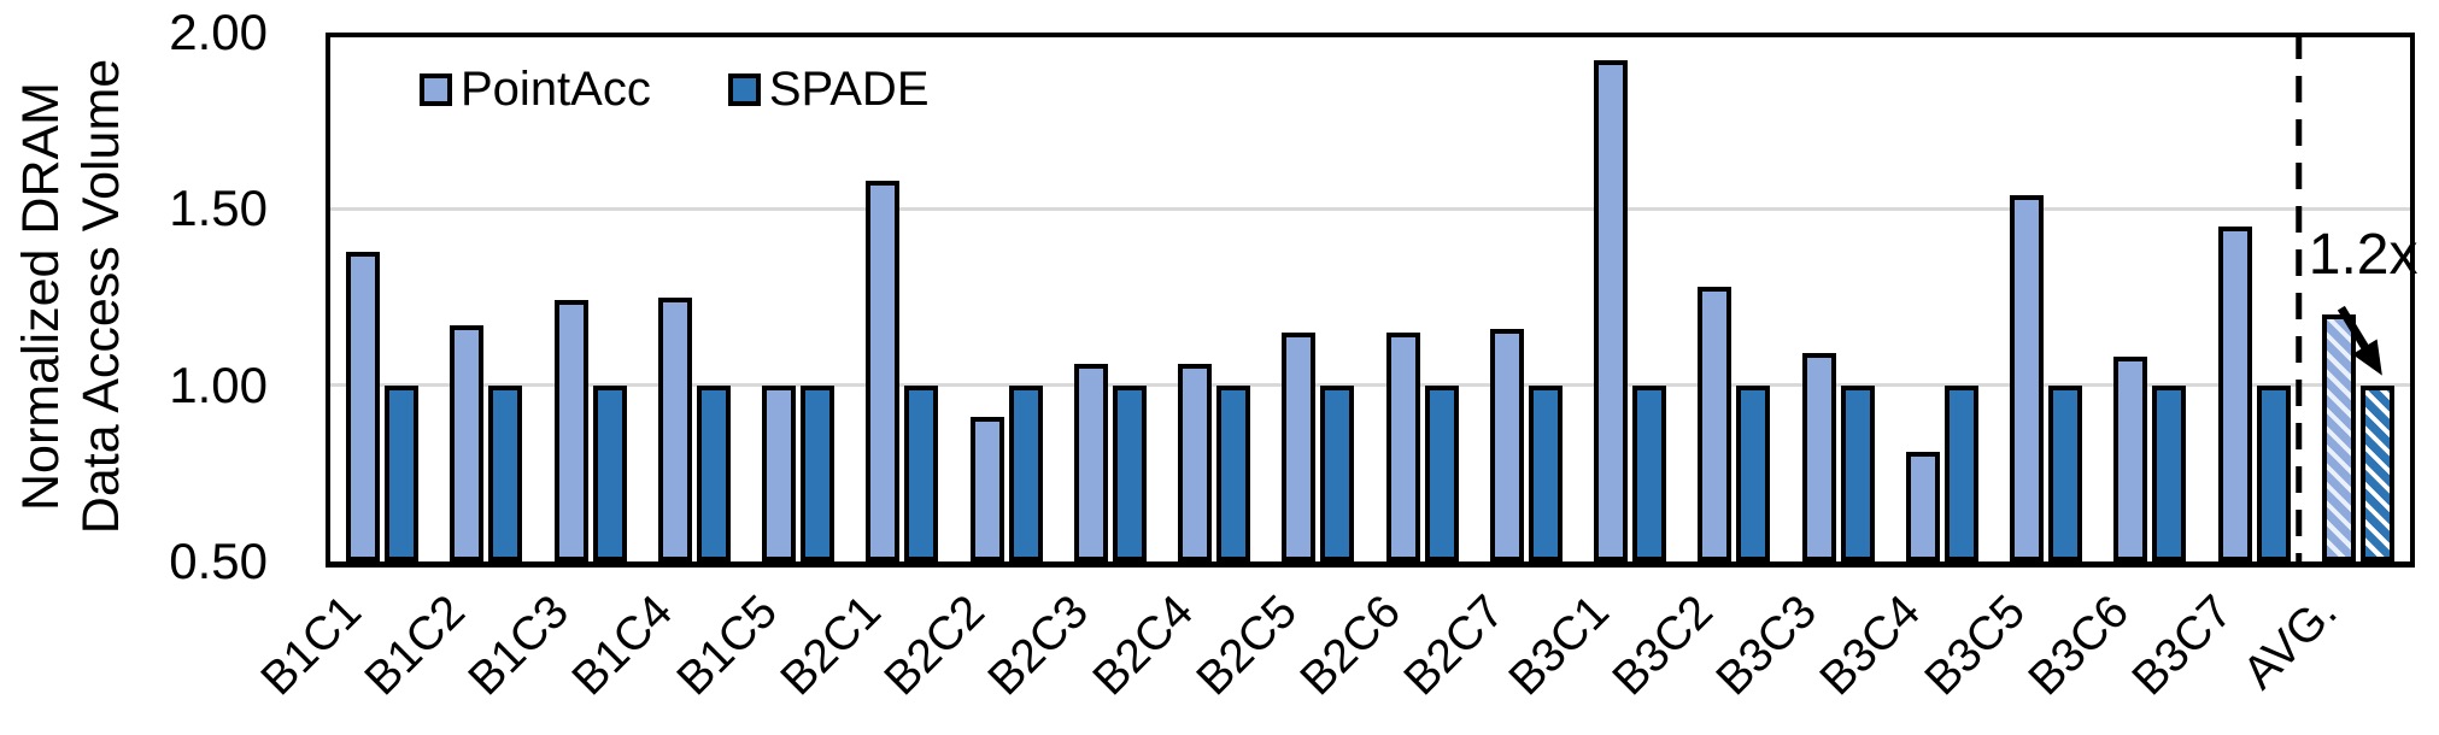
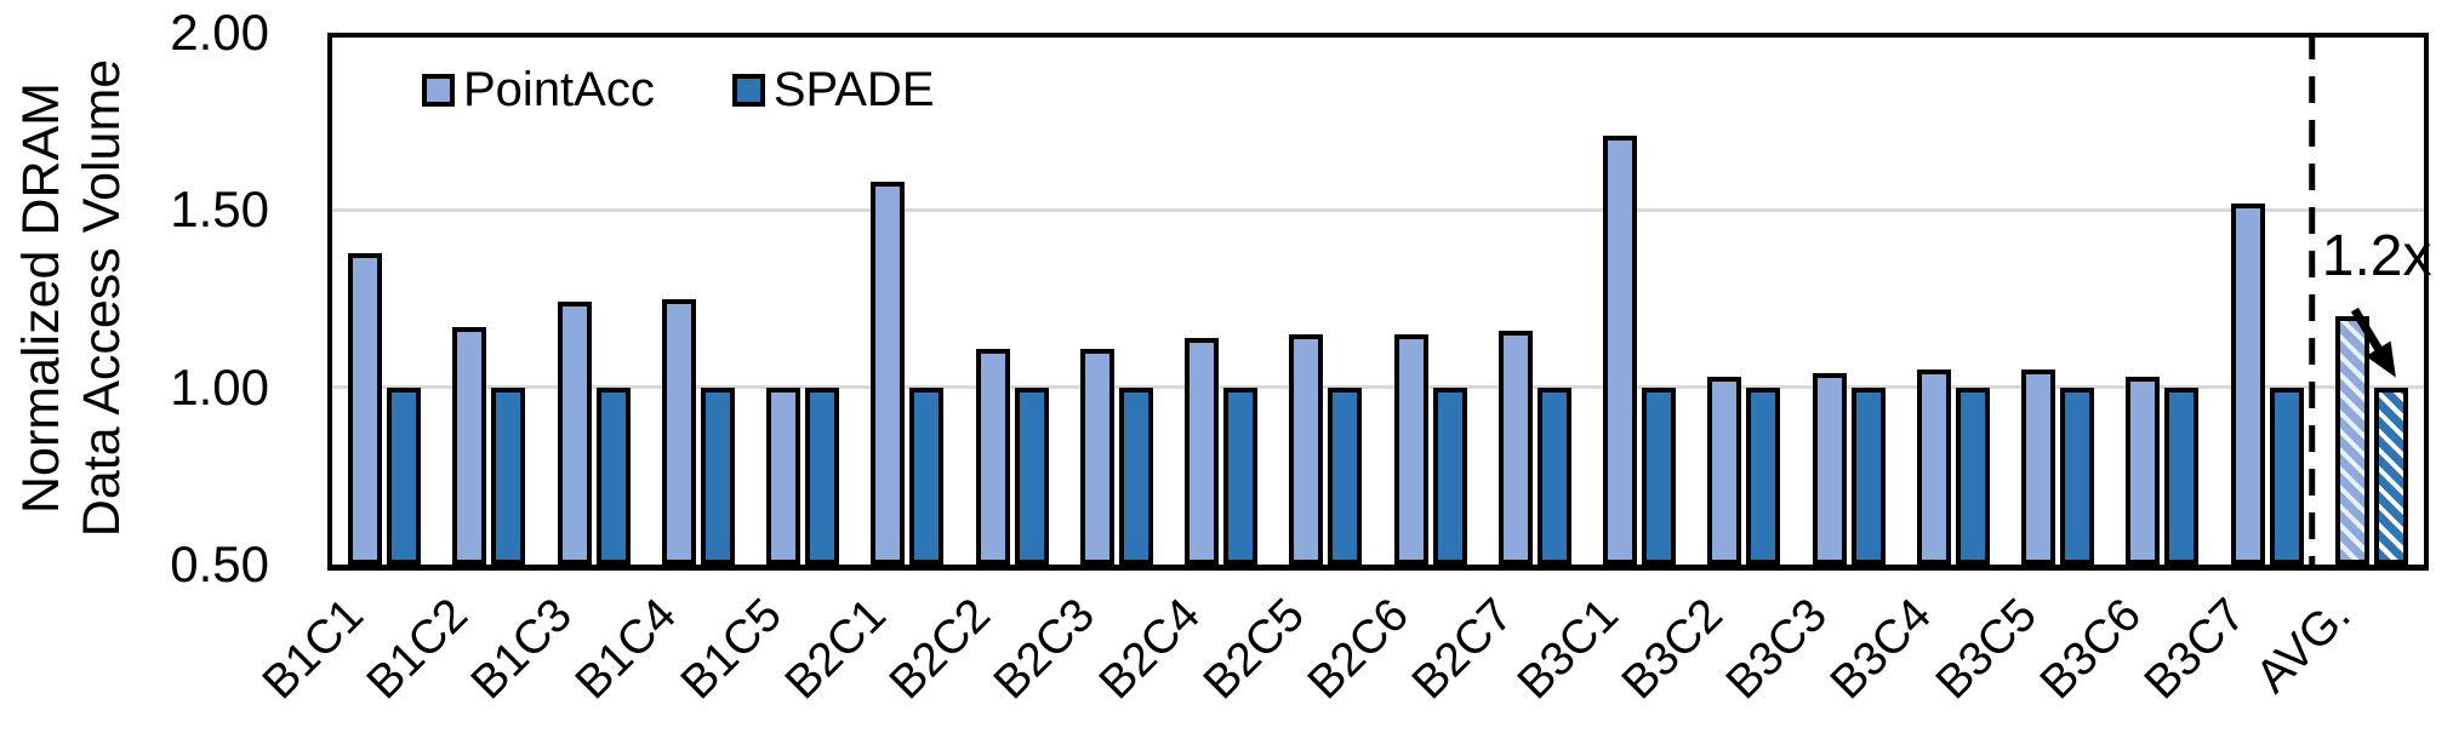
PointAcc/B2C2: 0.91 -> 1.11
PointAcc/B2C3: 1.06 -> 1.11
PointAcc/B2C4: 1.06 -> 1.14
PointAcc/B3C1: 1.92 -> 1.71
PointAcc/B3C2: 1.28 -> 1.03
PointAcc/B3C3: 1.09 -> 1.04
PointAcc/B3C4: 0.81 -> 1.05
PointAcc/B3C5: 1.54 -> 1.05
PointAcc/B3C6: 1.08 -> 1.03
PointAcc/B3C7: 1.45 -> 1.52
